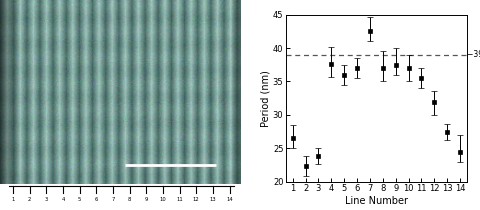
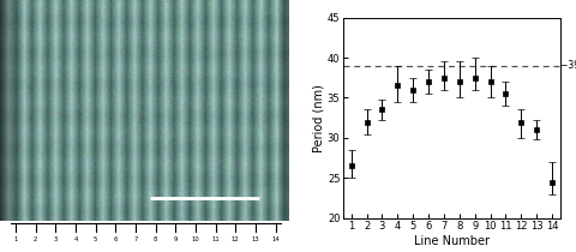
2: 22.4 -> 32.0
3: 23.8 -> 33.5
4: 37.6 -> 36.5
7: 42.6 -> 37.5
13: 27.4 -> 31.0
